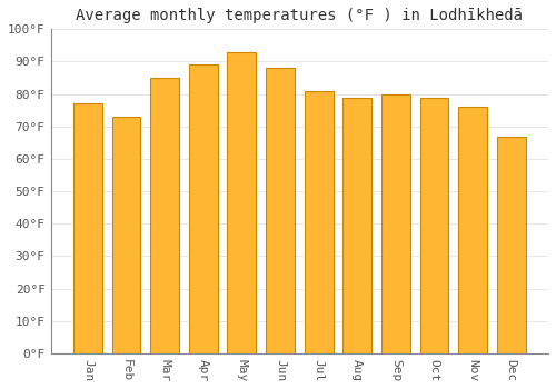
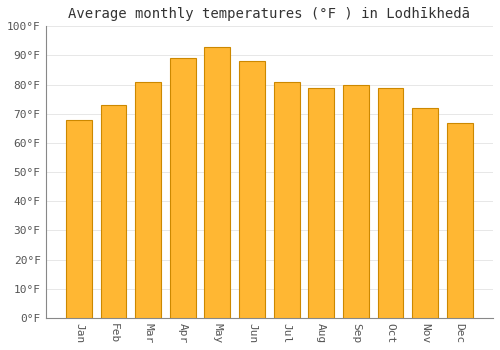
Jan: 77°F -> 68°F
Mar: 85°F -> 81°F
Nov: 76°F -> 72°F
